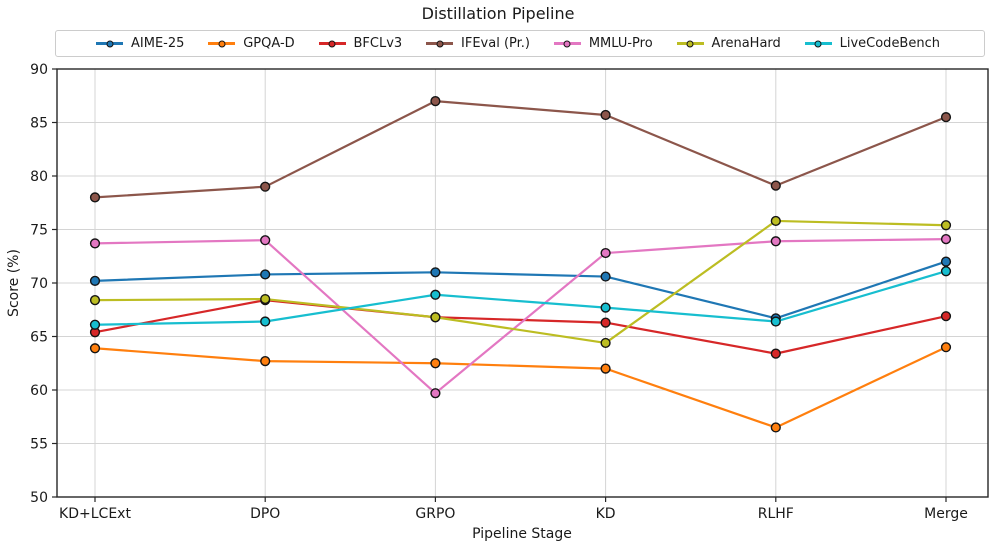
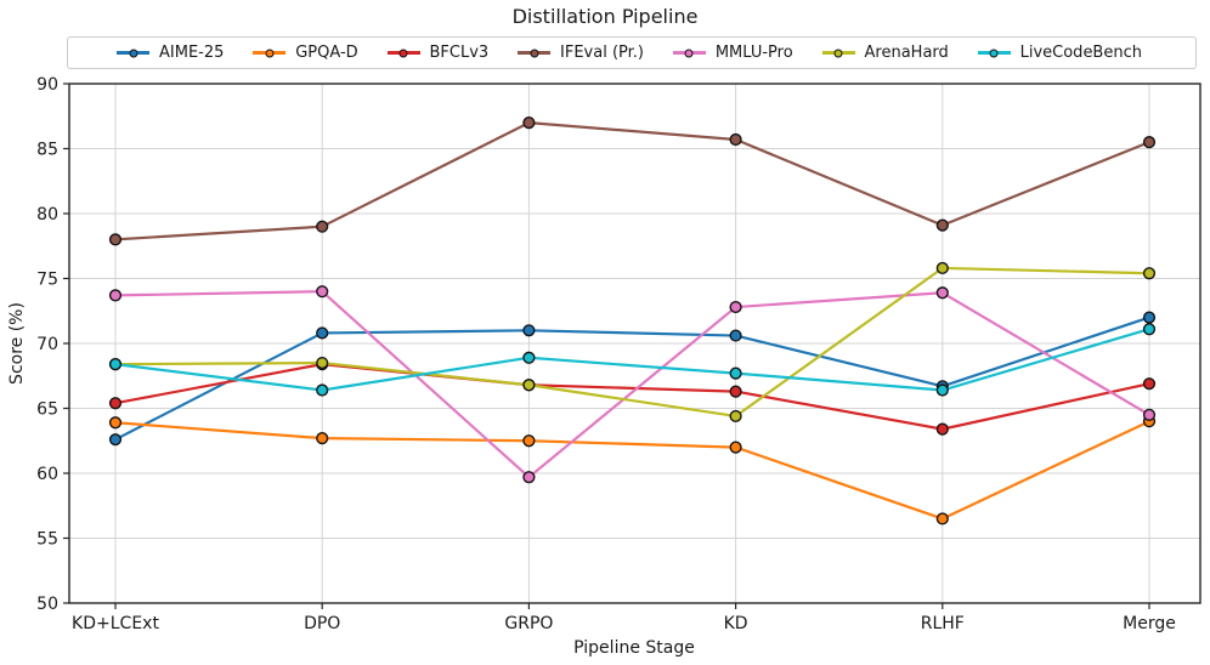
AIME-25/KD+LCExt: 70.2 -> 62.6
LiveCodeBench/KD+LCExt: 66.1 -> 68.4
MMLU-Pro/Merge: 74.1 -> 64.5
